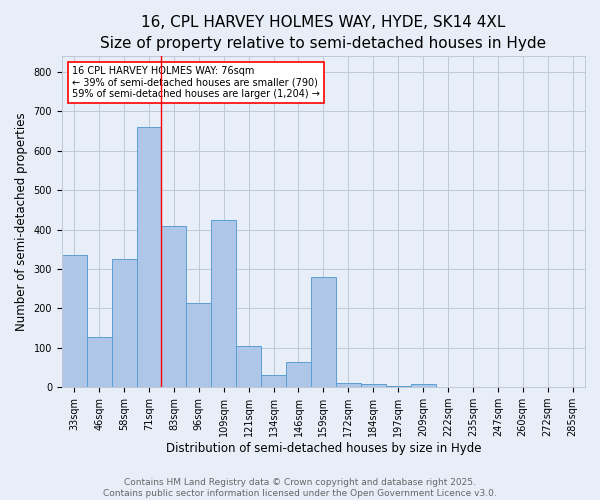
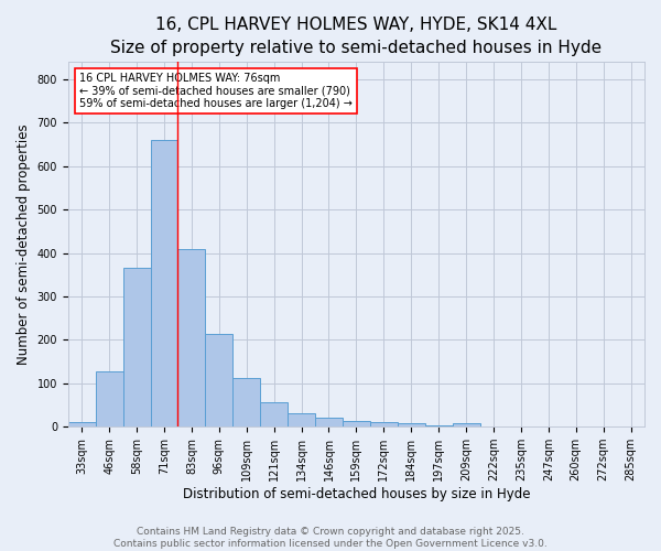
33sqm: 335 -> 10
58sqm: 325 -> 367
109sqm: 425 -> 111
121sqm: 105 -> 57
146sqm: 65 -> 22
159sqm: 280 -> 13
